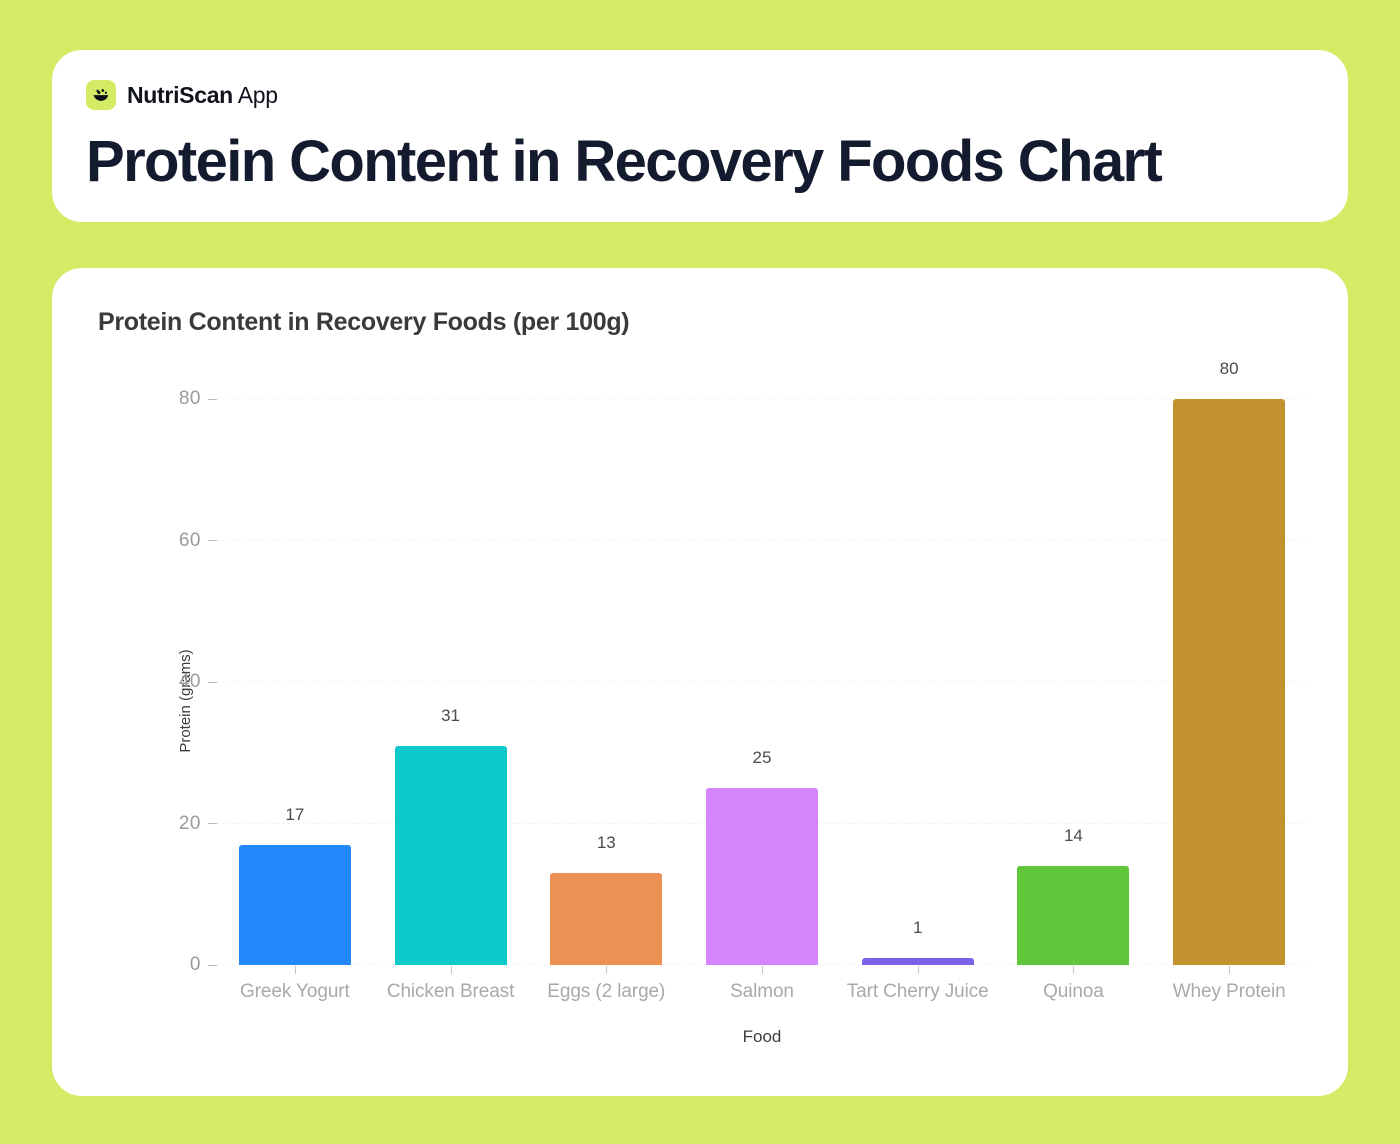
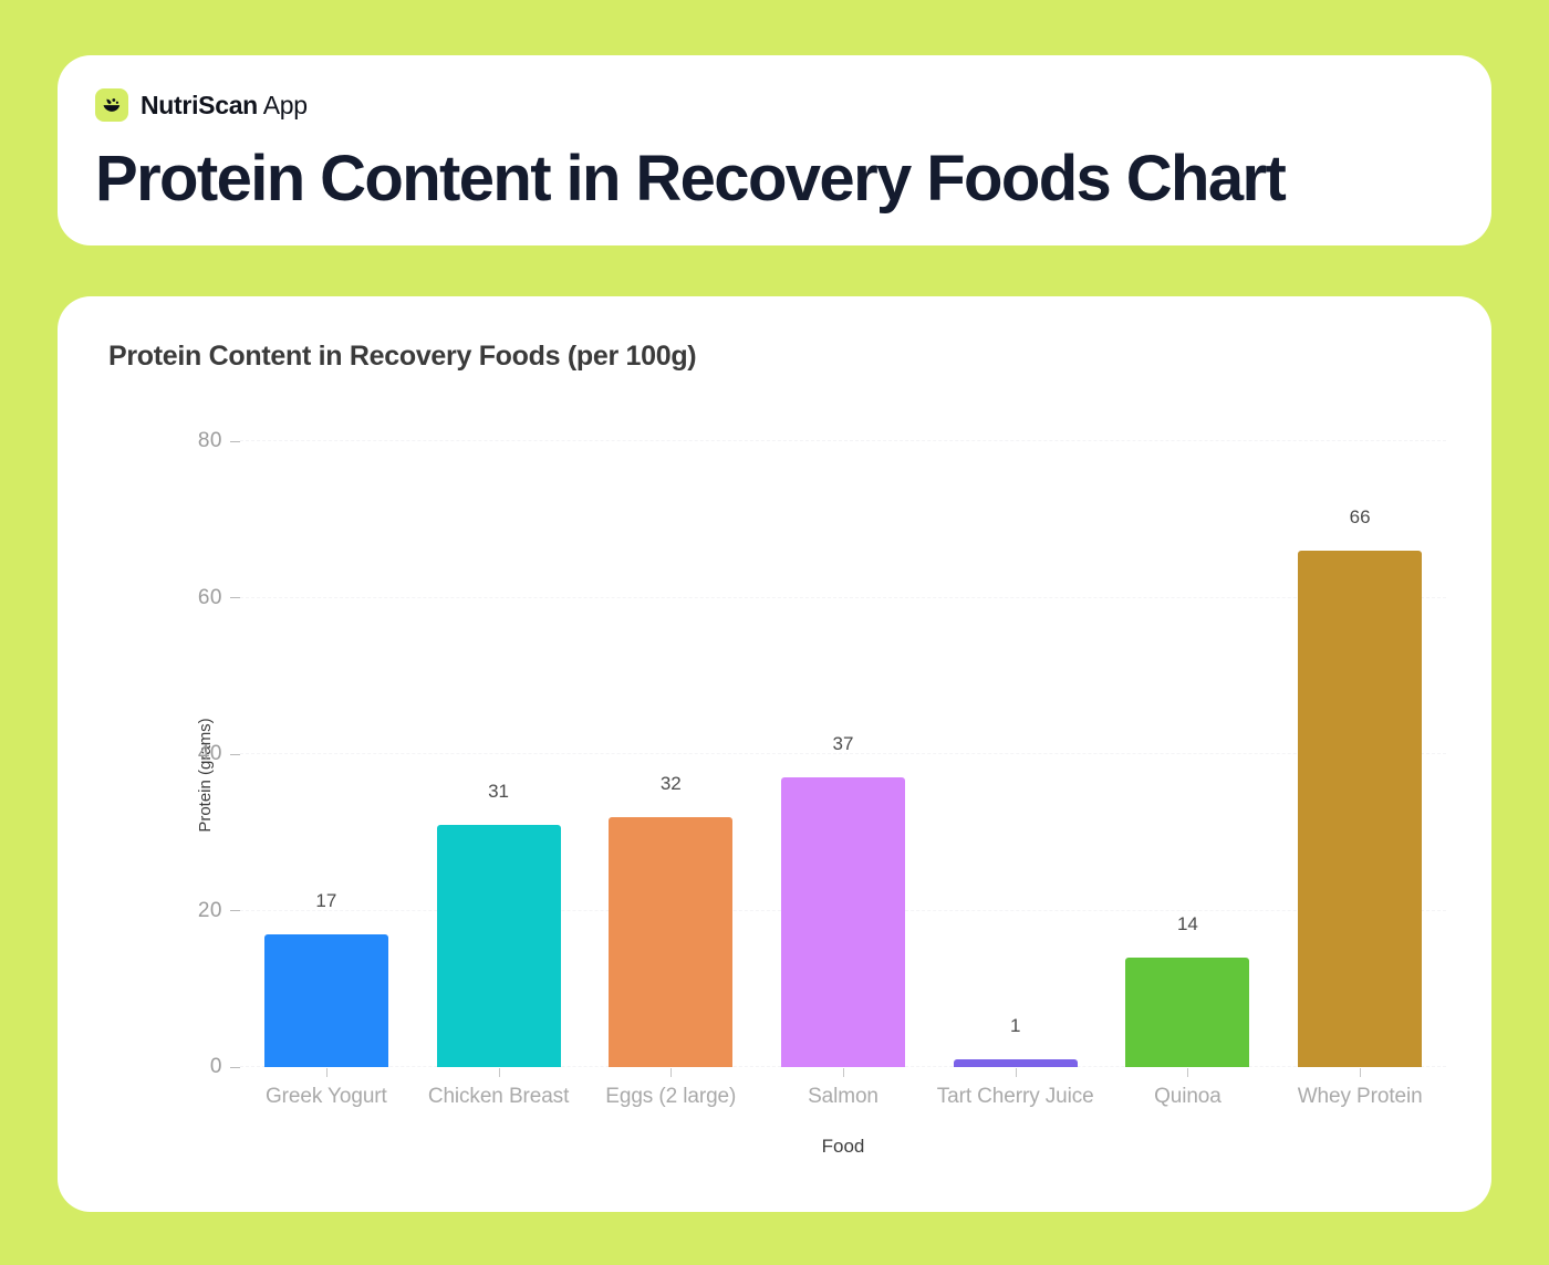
Eggs (2 large): 13 -> 32
Salmon: 25 -> 37
Whey Protein: 80 -> 66
